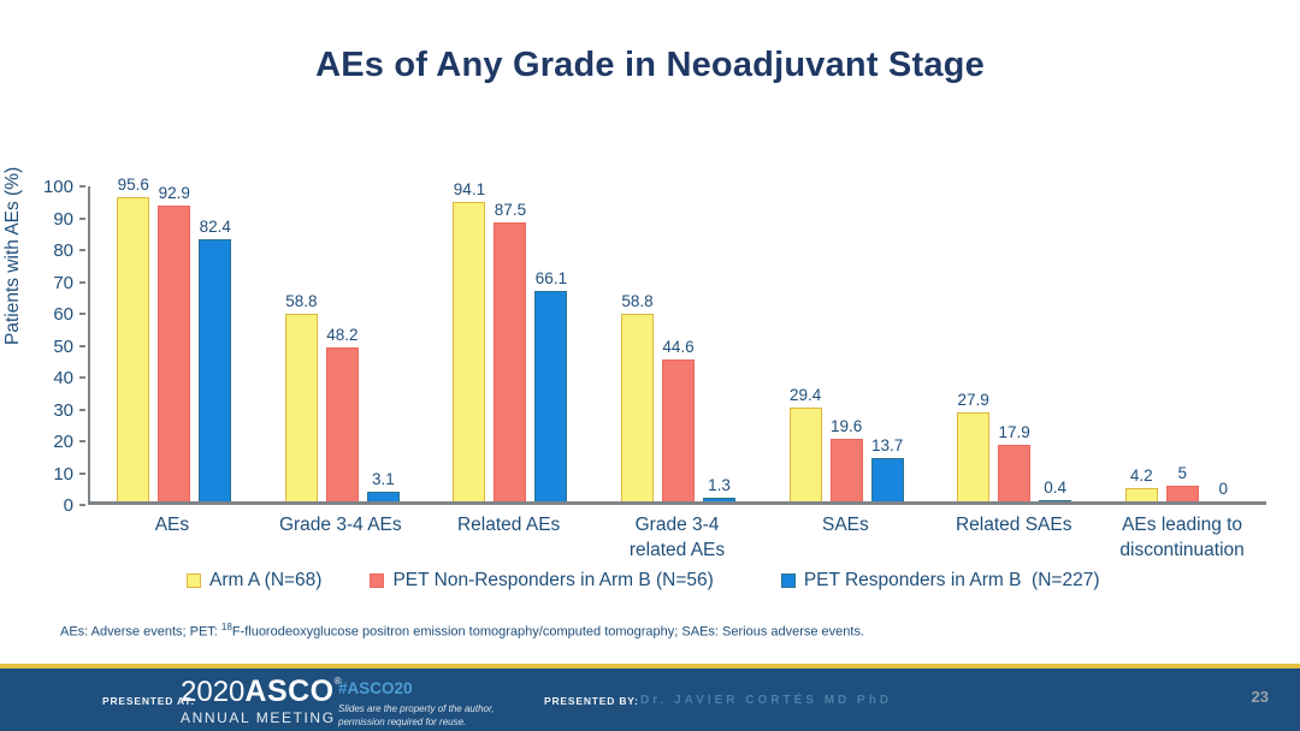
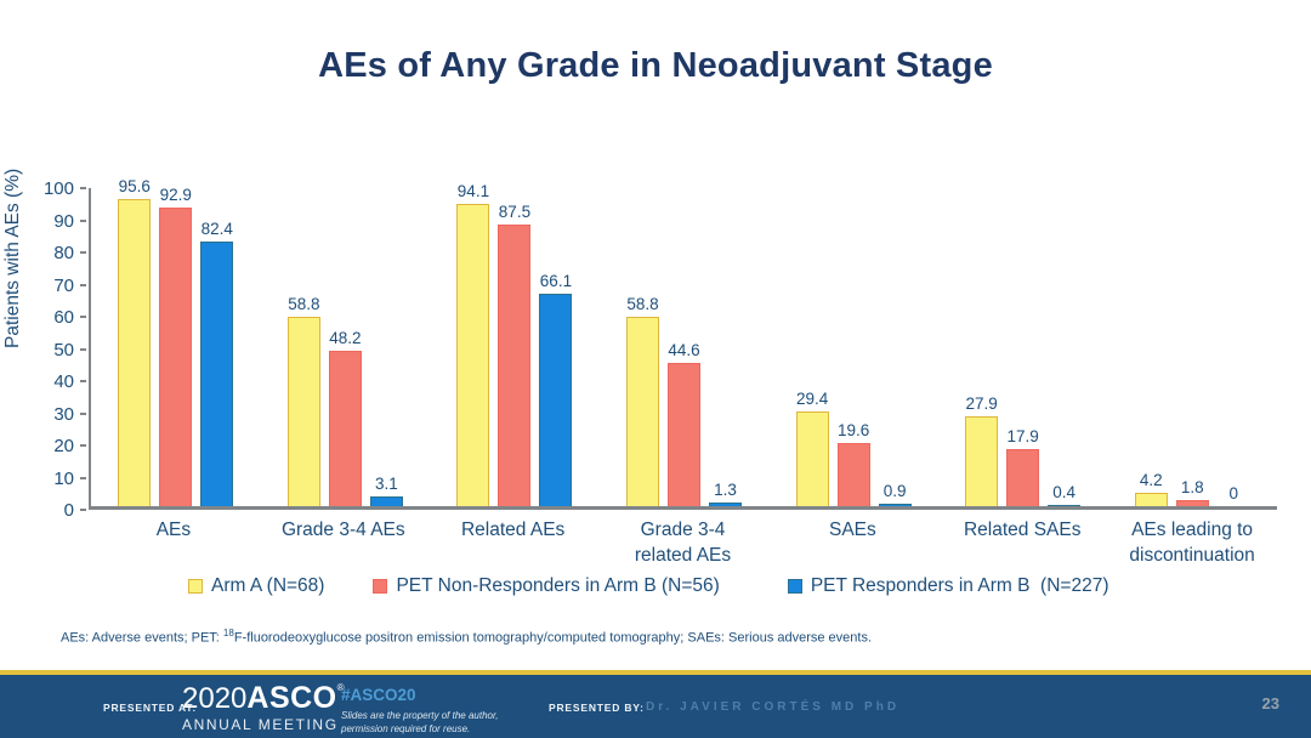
PET Responders in Arm B (N=227)/SAEs: 13.7 -> 0.9
PET Non-Responders in Arm B (N=56)/AEs leading to discontinuation: 5 -> 1.8
